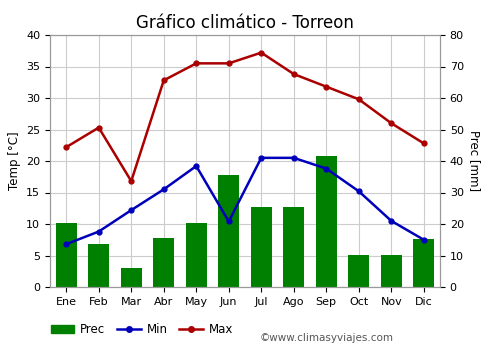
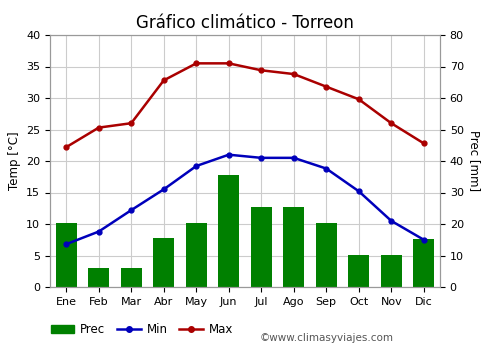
Prec/Feb: 6.8 -> 3.0
Max/Mar: 16.8 -> 26.0
Min/Jun: 10.4 -> 21.0
Max/Jul: 37.2 -> 34.4
Prec/Sep: 20.8 -> 10.2
